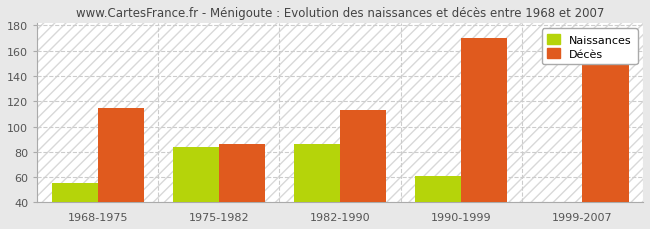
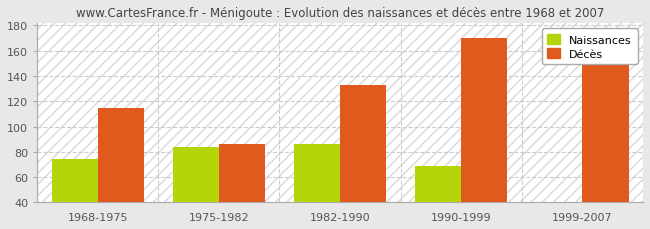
Naissances/1968-1975: 55 -> 74
Décès/1982-1990: 113 -> 133
Naissances/1990-1999: 61 -> 69
